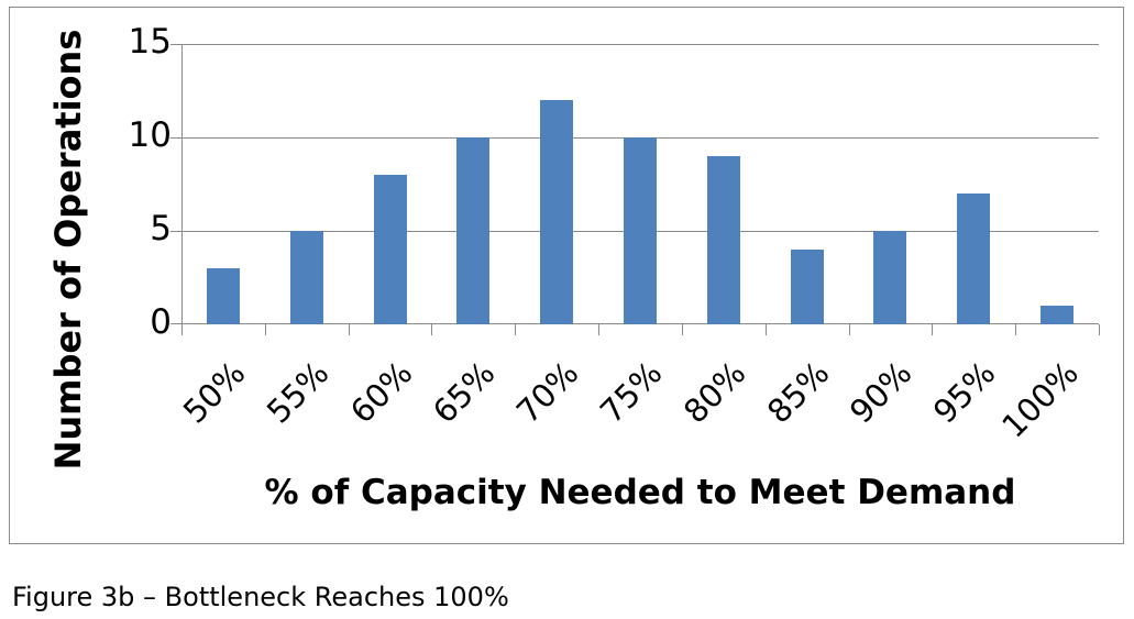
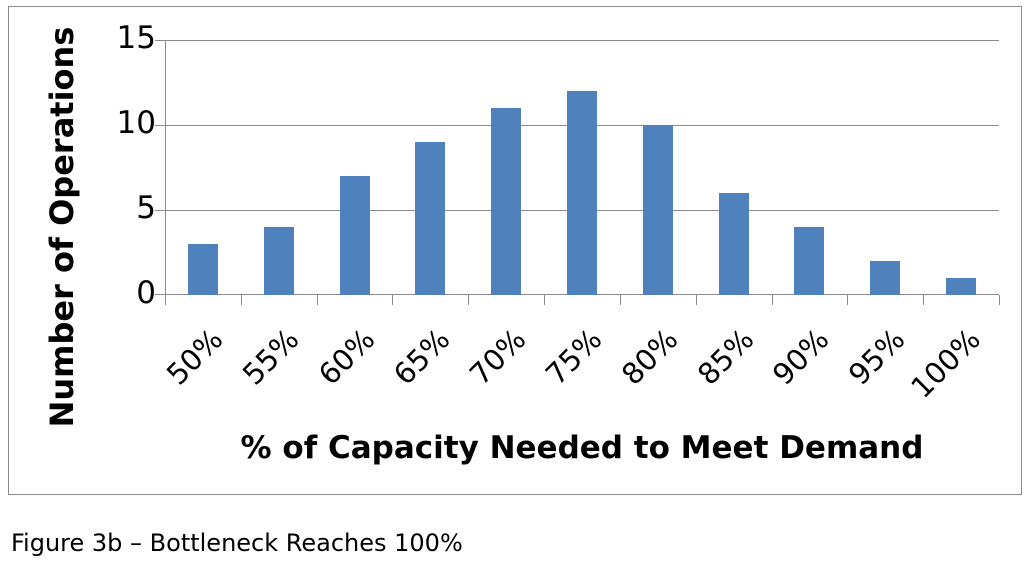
55%: 5 -> 4
60%: 8 -> 7
65%: 10 -> 9
70%: 12 -> 11
75%: 10 -> 12
80%: 9 -> 10
85%: 4 -> 6
90%: 5 -> 4
95%: 7 -> 2
